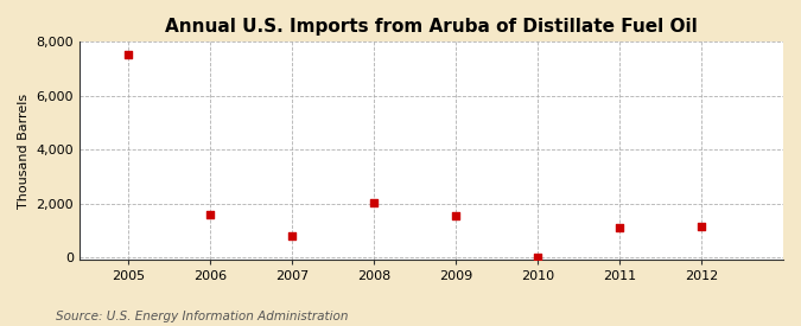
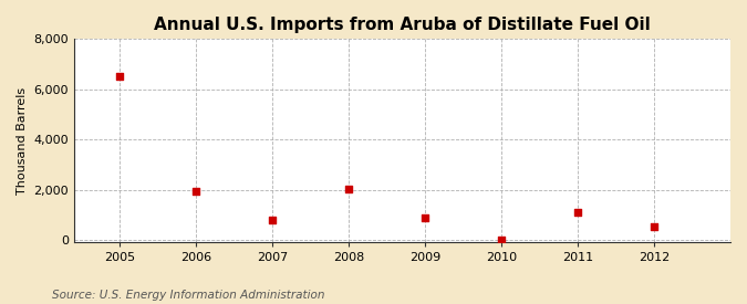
2005: 7,550 -> 6,500
2006: 1,600 -> 1,950
2009: 1,550 -> 880
2012: 1,150 -> 530
